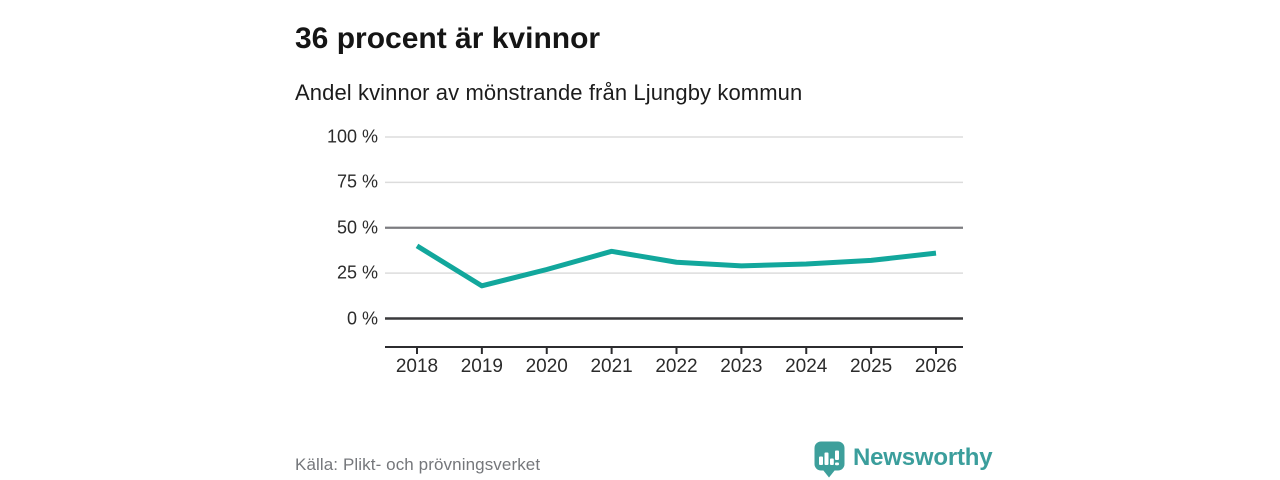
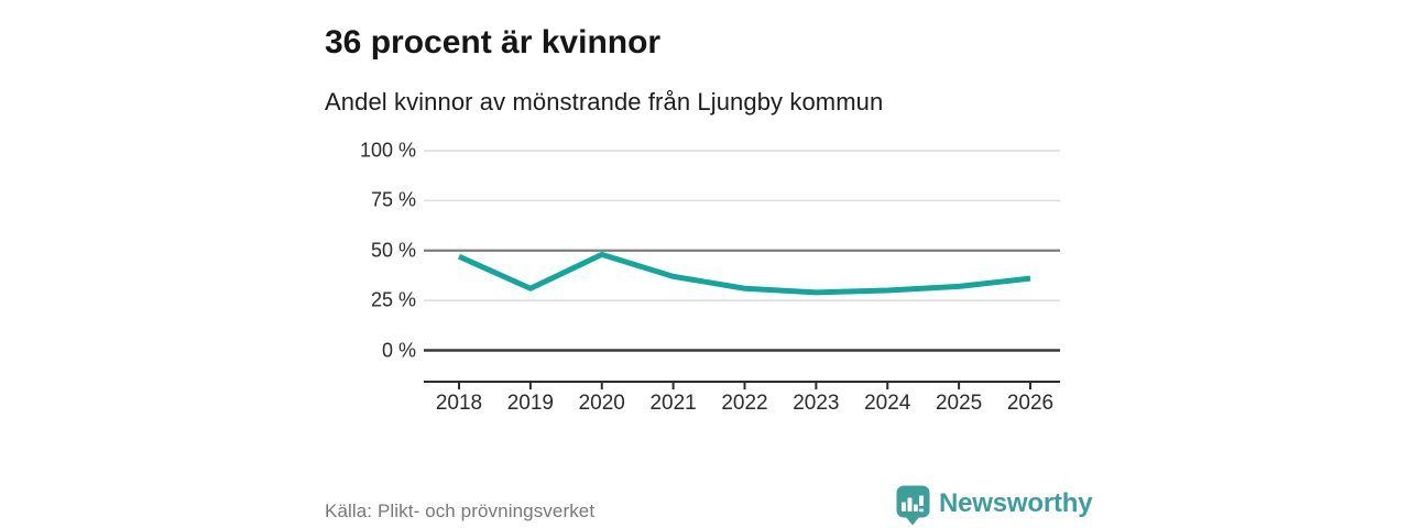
2018: 40% -> 47%
2019: 18% -> 31%
2020: 27% -> 48%
